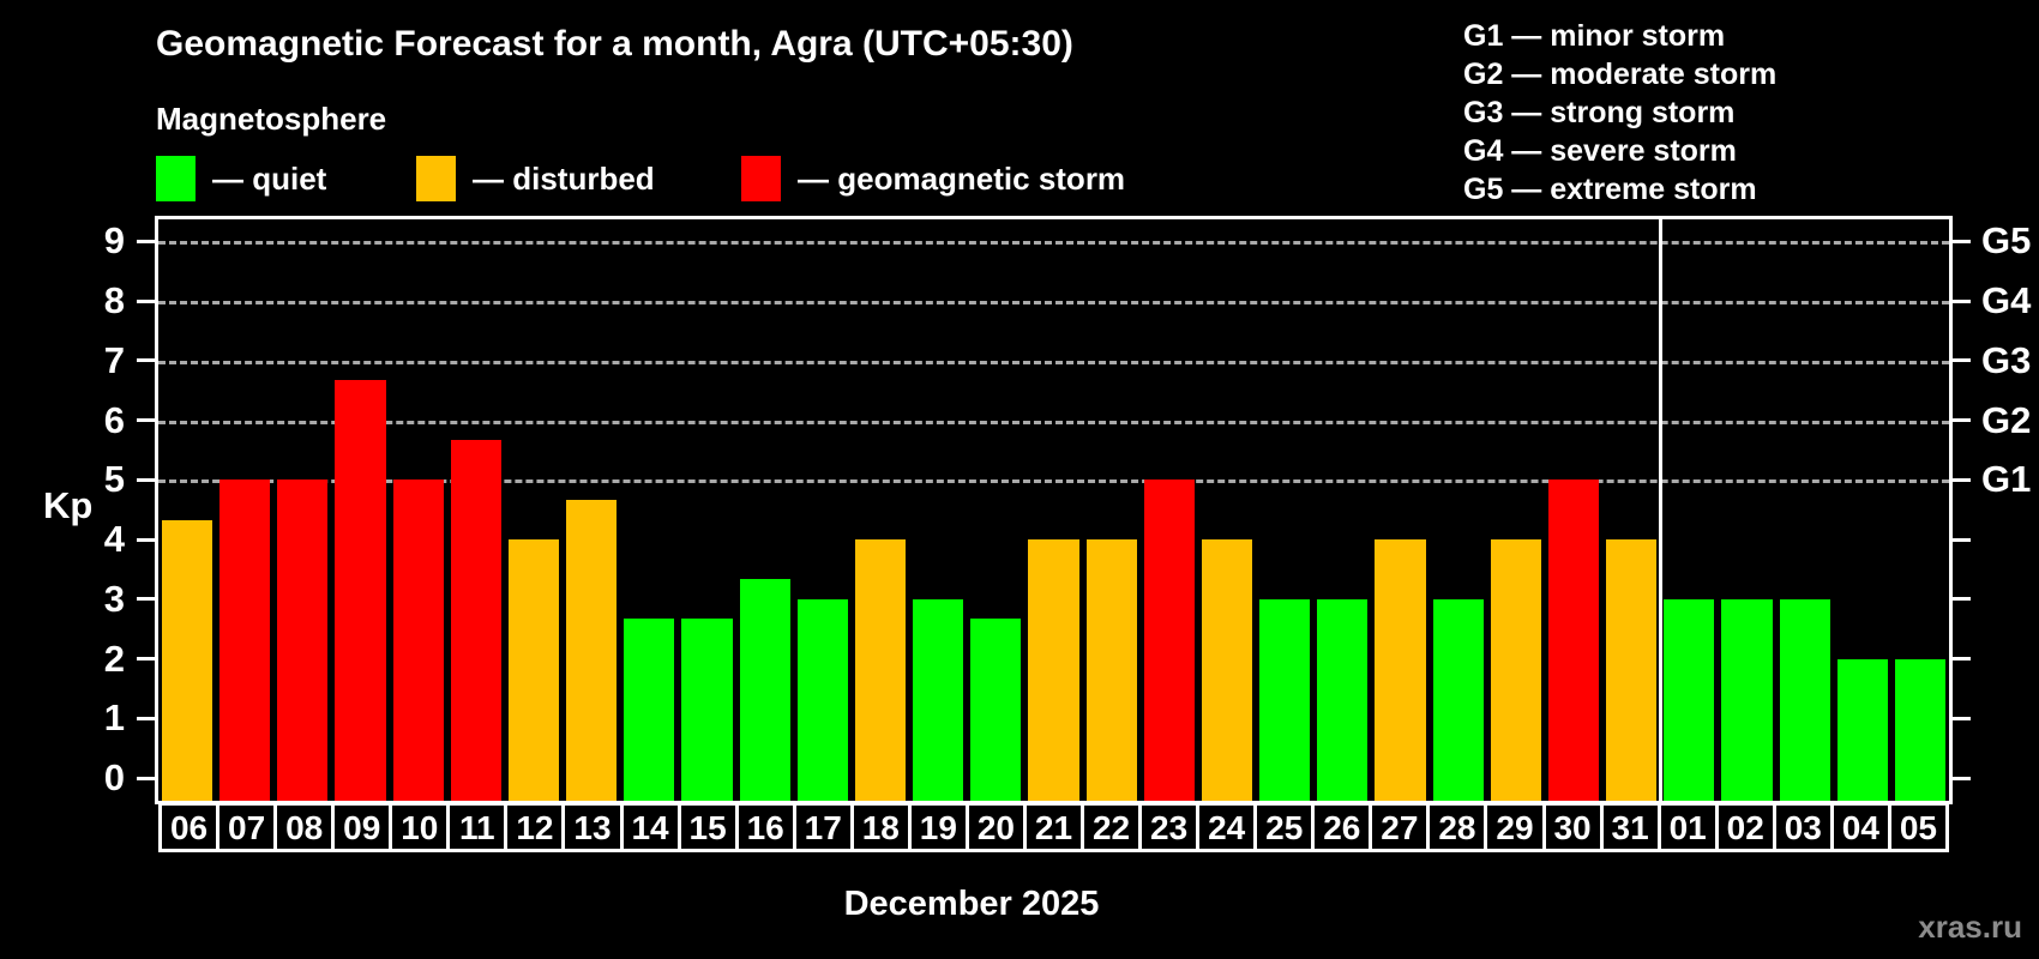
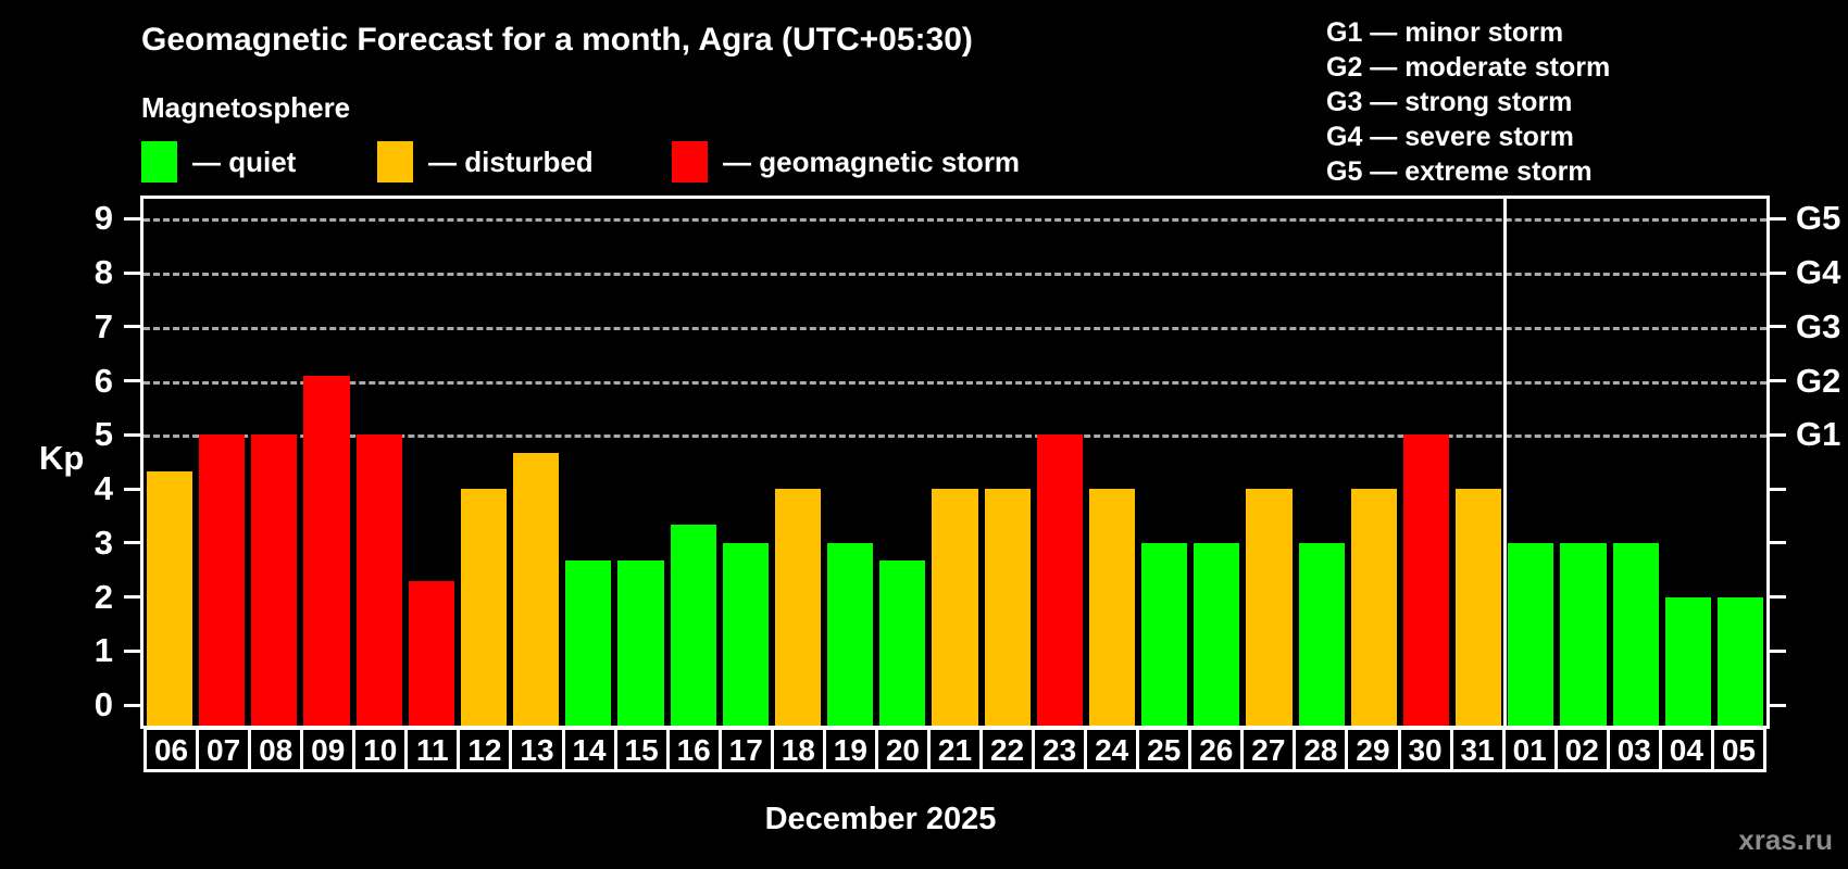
09: 6.7 -> 6.1
11: 5.7 -> 2.3
